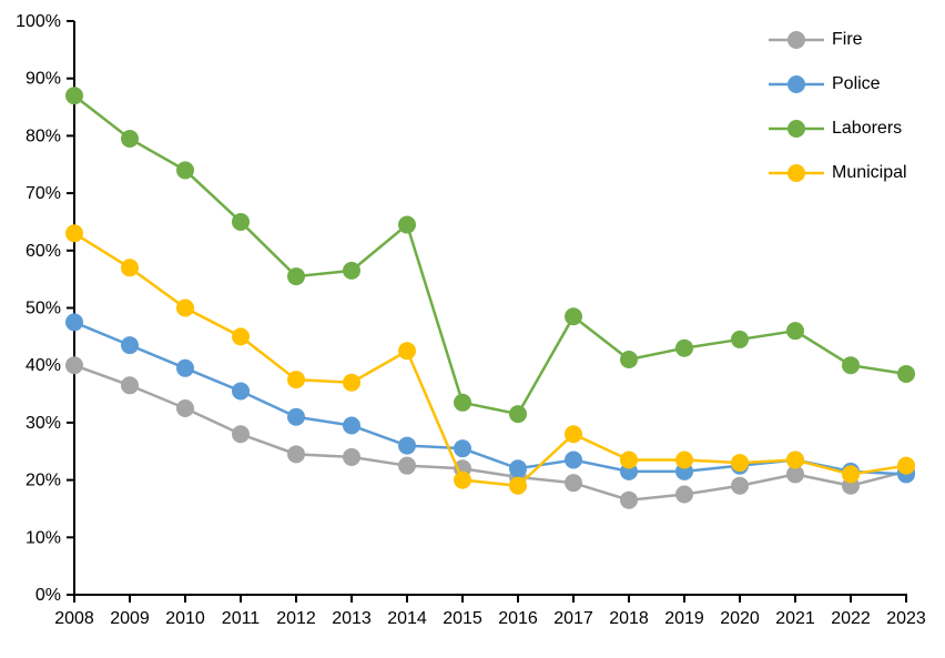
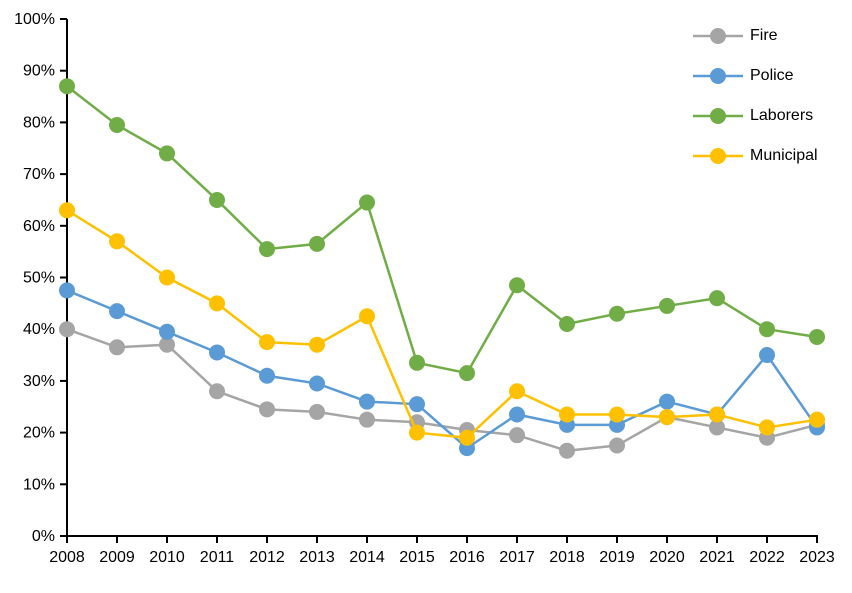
Fire/2010: 32% -> 37%
Police/2016: 22% -> 17%
Fire/2020: 19% -> 23%
Police/2020: 22% -> 26%
Police/2022: 22% -> 35%
